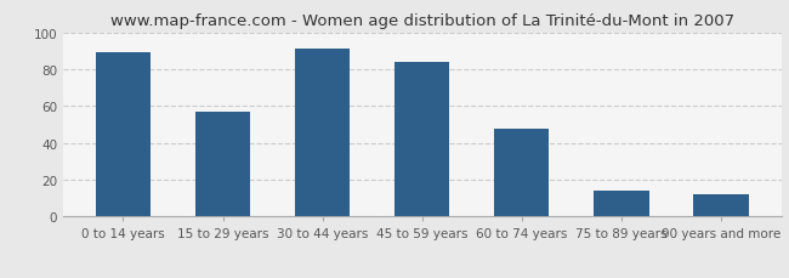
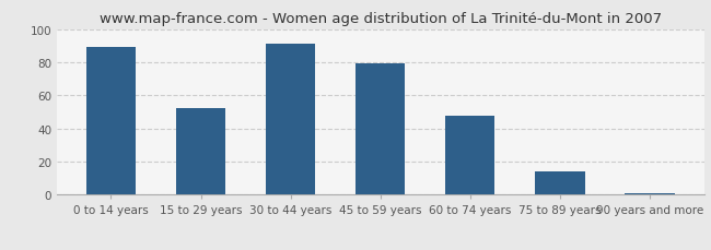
15 to 29 years: 57 -> 52
45 to 59 years: 84 -> 79
90 years and more: 12 -> 1
